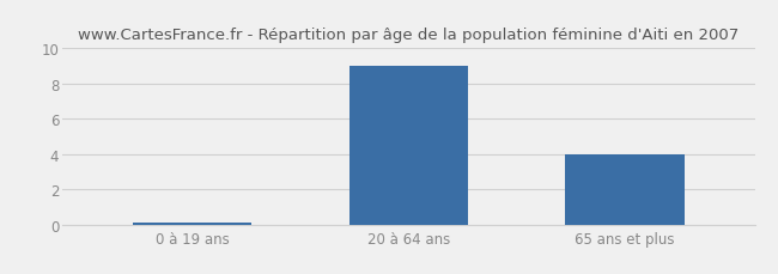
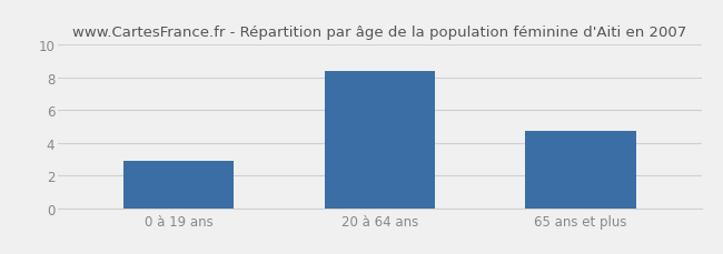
0 à 19 ans: 0.1 -> 2.9
20 à 64 ans: 9.0 -> 8.4
65 ans et plus: 4.0 -> 4.7
